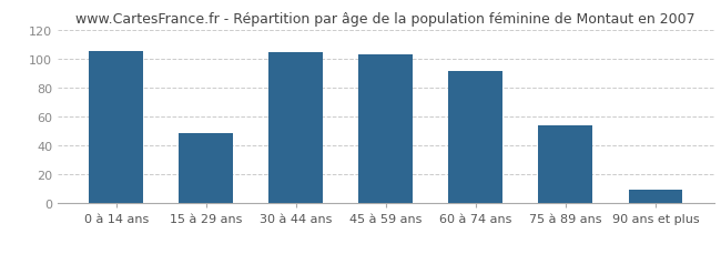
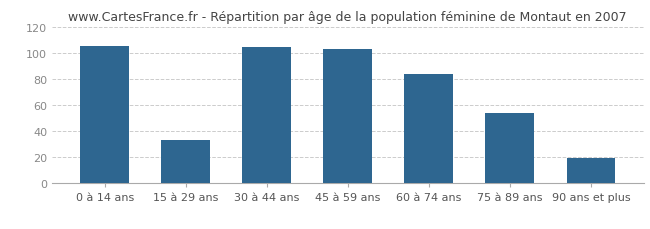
15 à 29 ans: 48 -> 33
60 à 74 ans: 91 -> 84
90 ans et plus: 9 -> 19
